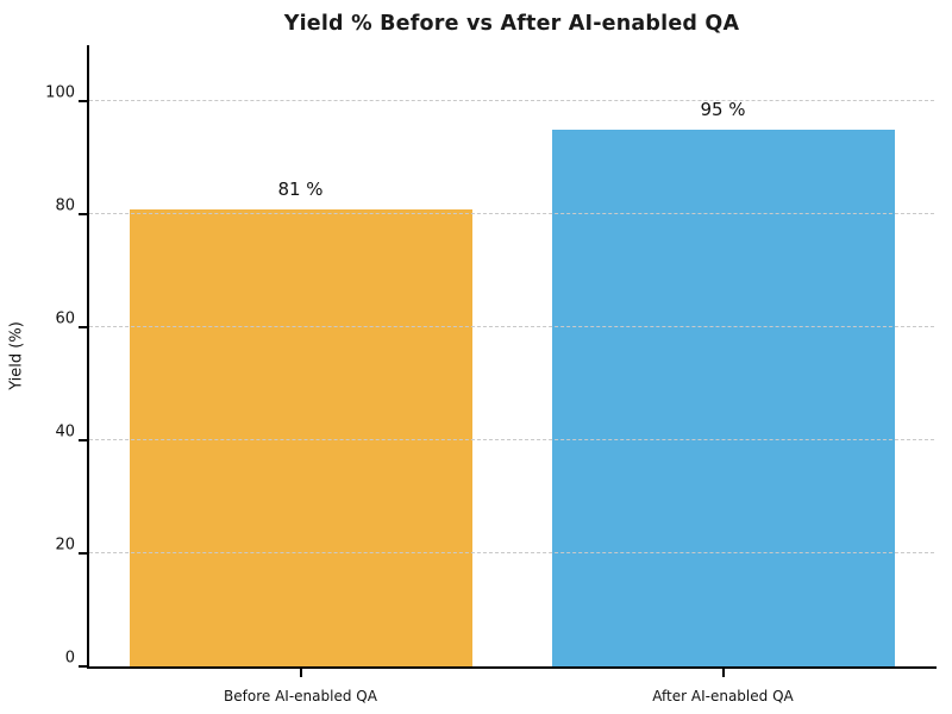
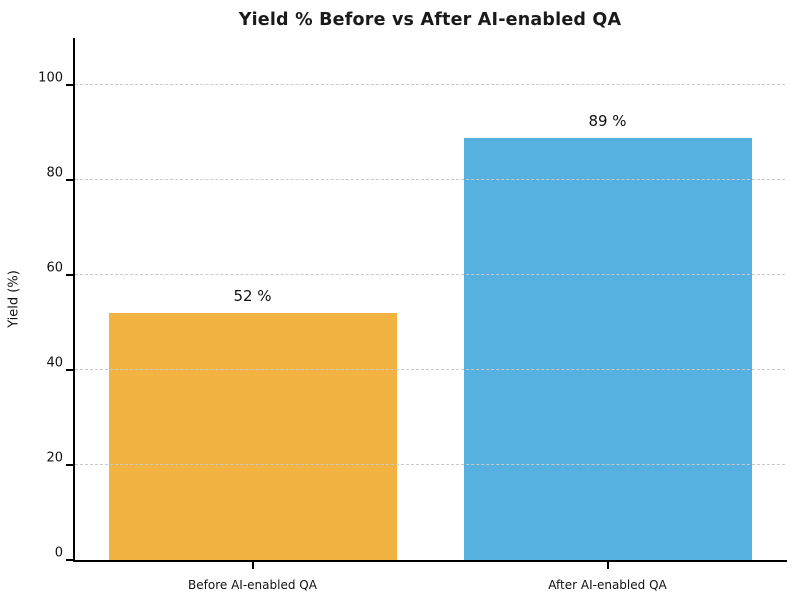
Before AI-enabled QA: 81 -> 52
After AI-enabled QA: 95 -> 89
